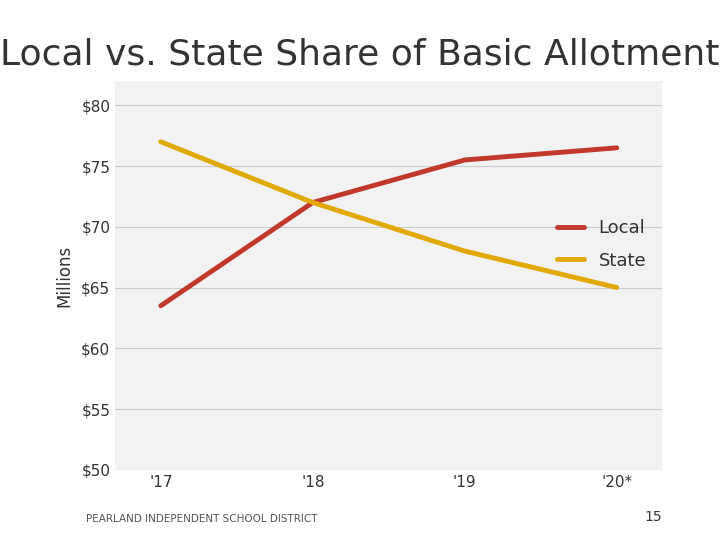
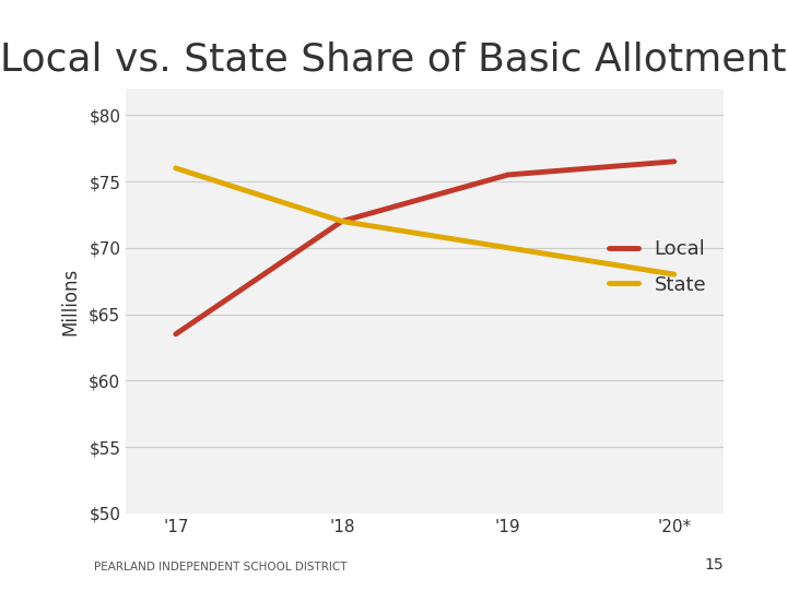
State/'17: $77 -> $76
State/'19: $68 -> $70
State/'20*: $65 -> $68
